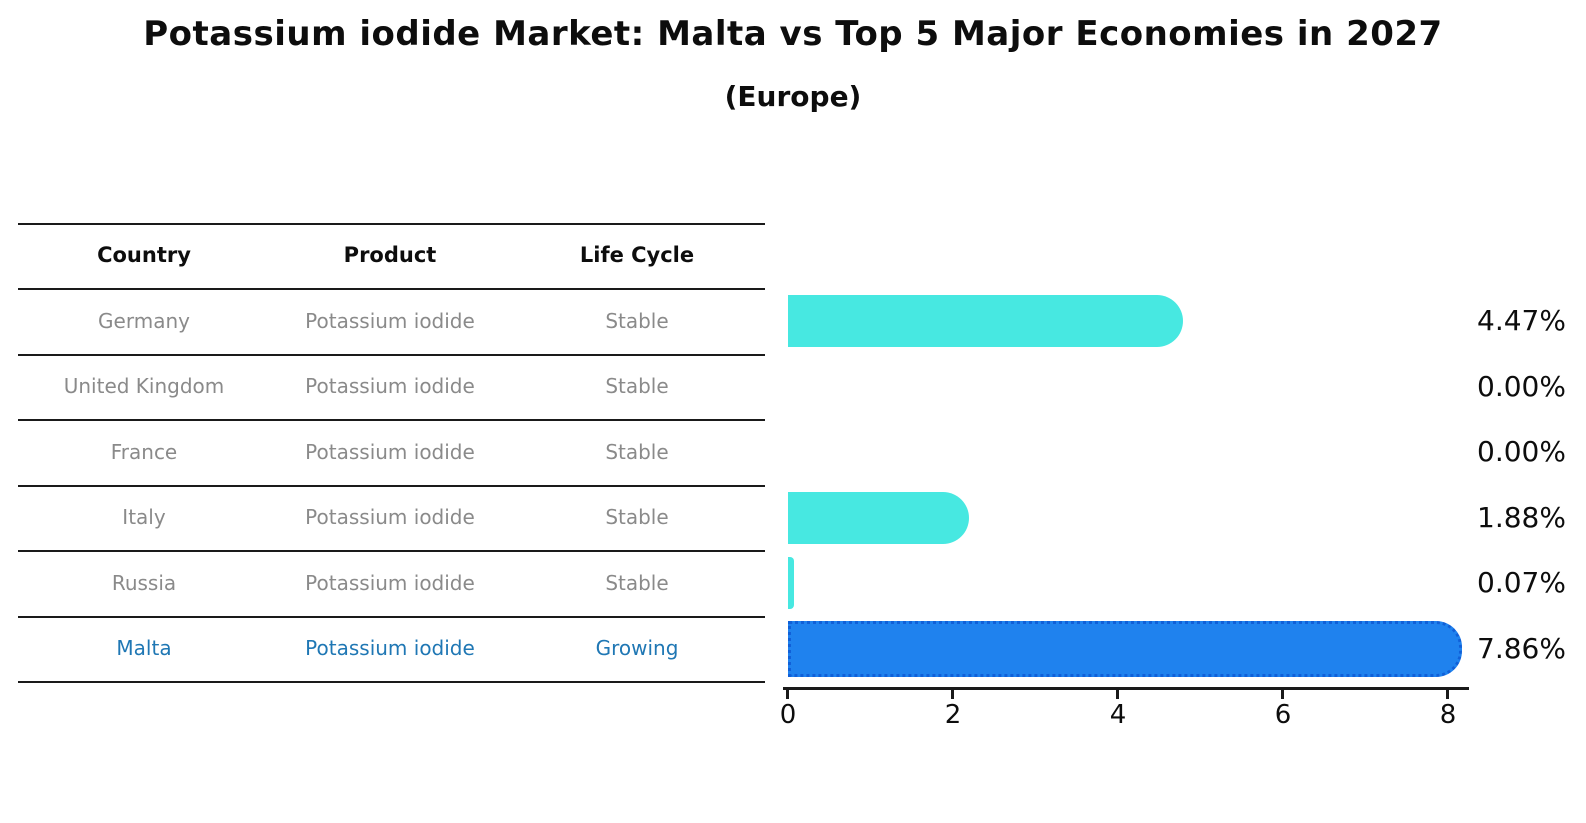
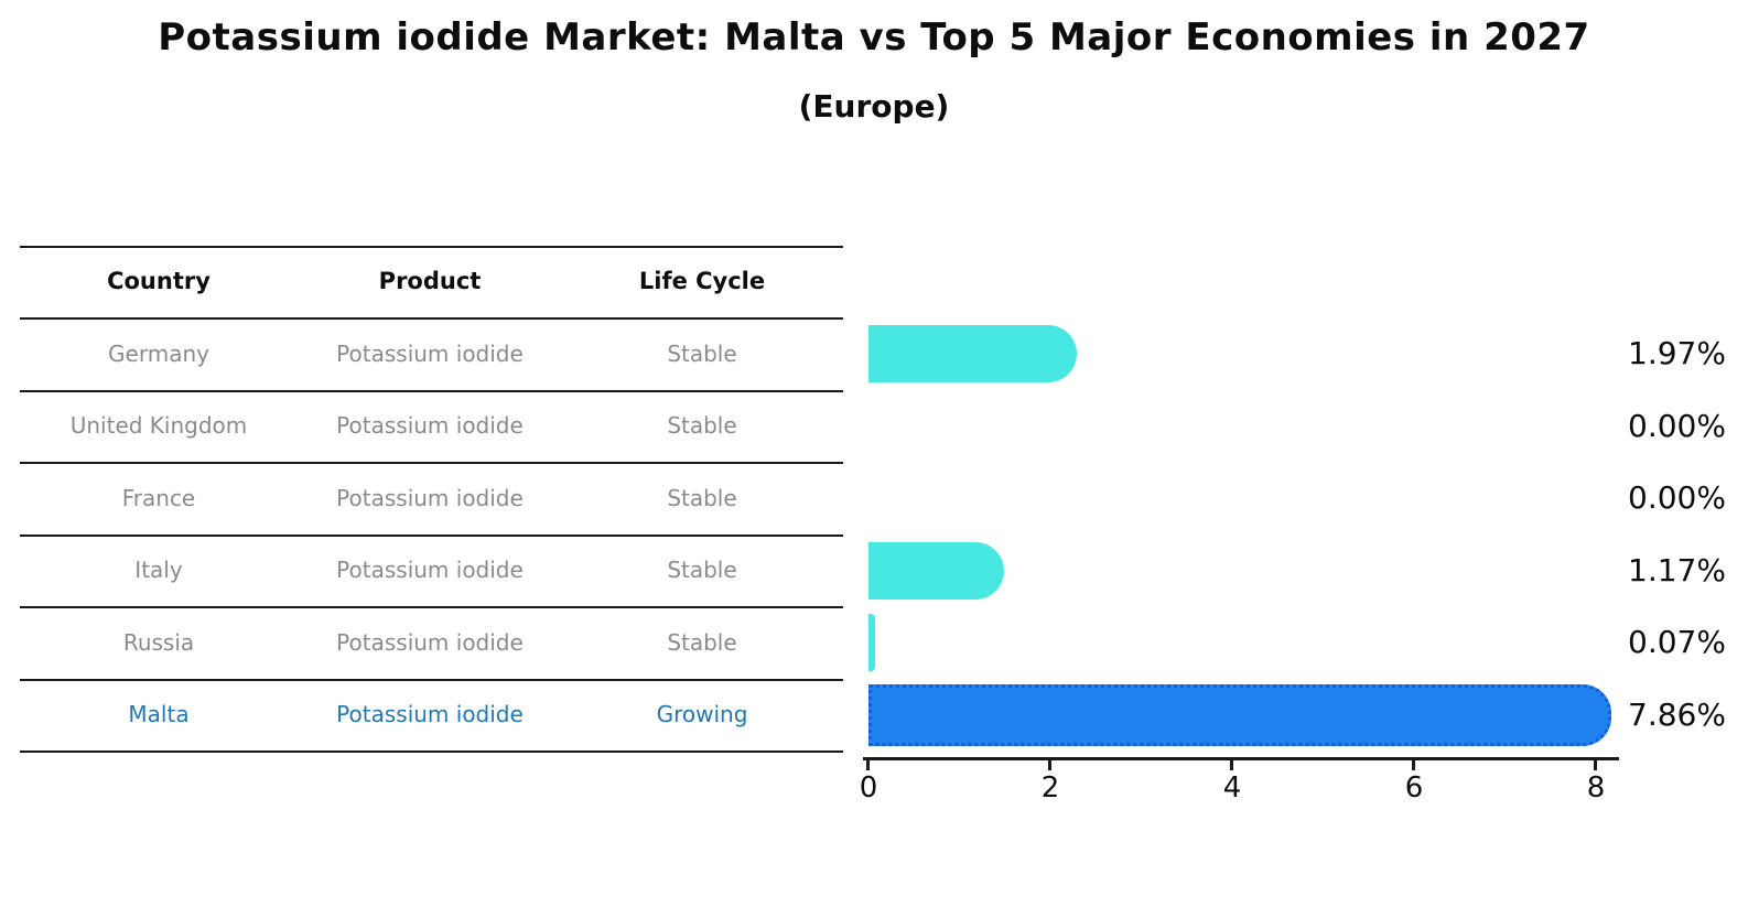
Germany: 4.47% -> 1.97%
Italy: 1.88% -> 1.17%
